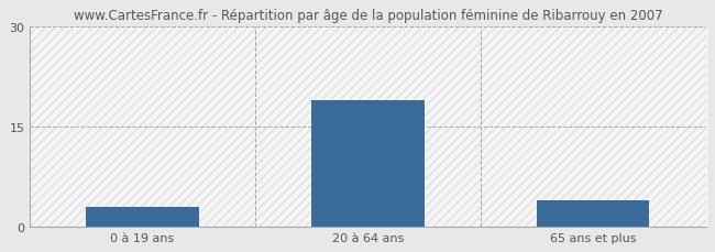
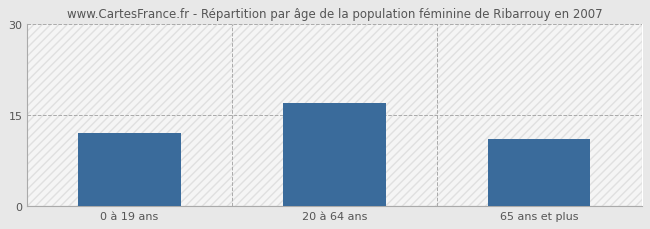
0 à 19 ans: 3 -> 12
20 à 64 ans: 19 -> 17
65 ans et plus: 4 -> 11
